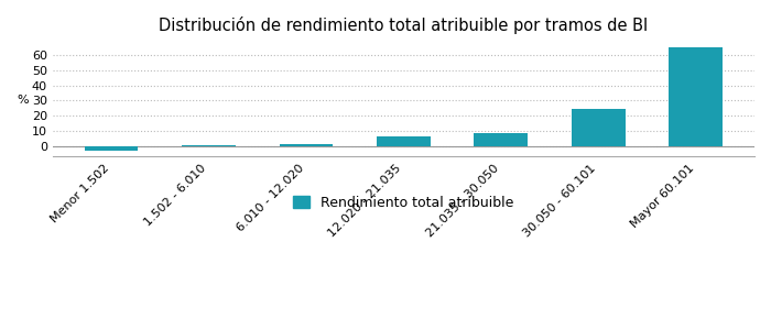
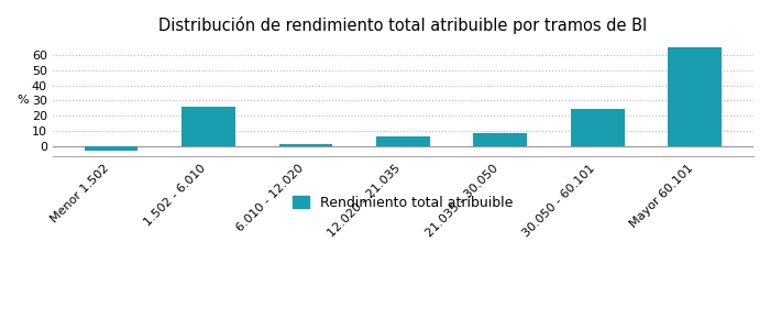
1.502 - 6.010: 0 -> 26
